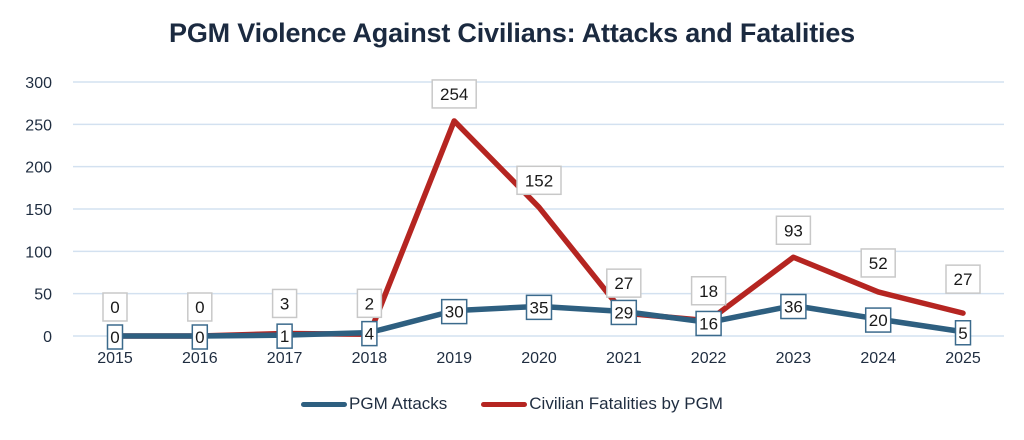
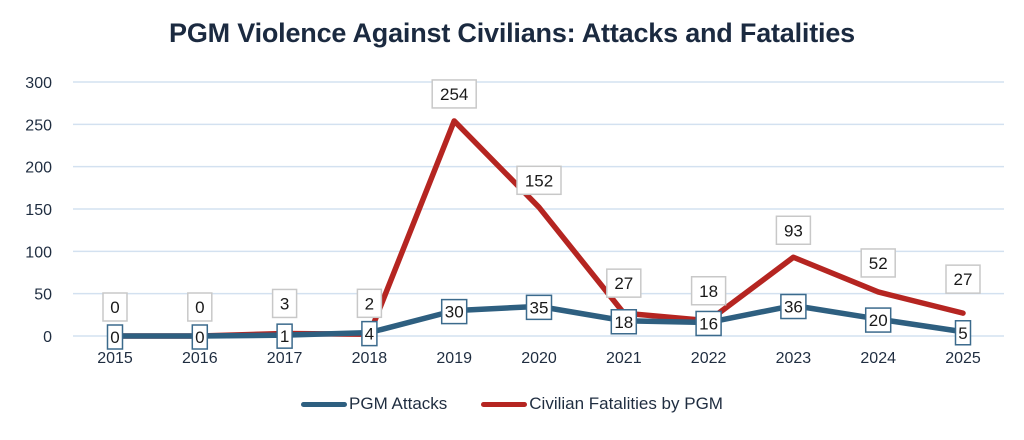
PGM Attacks/2021: 29 -> 18
